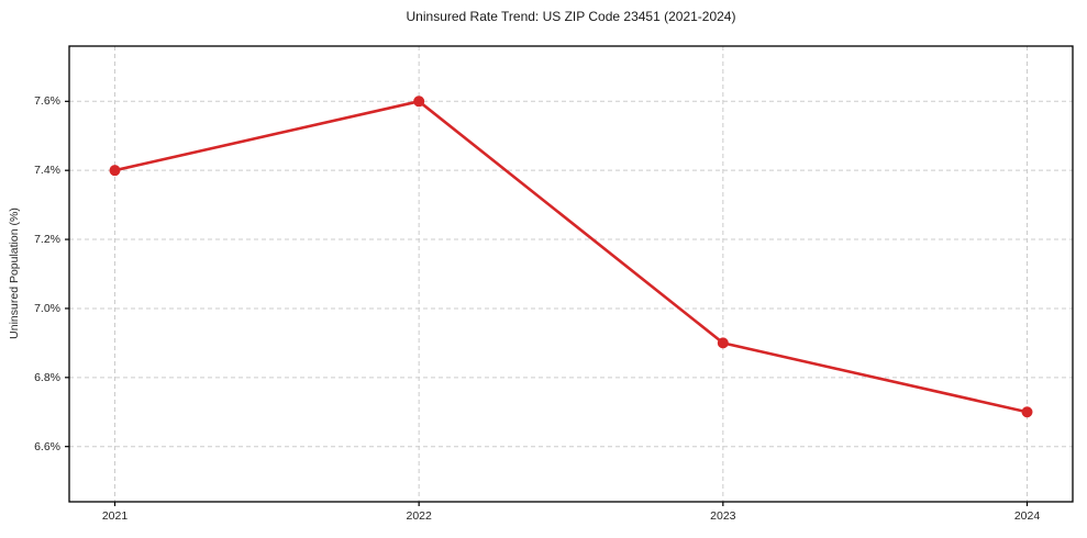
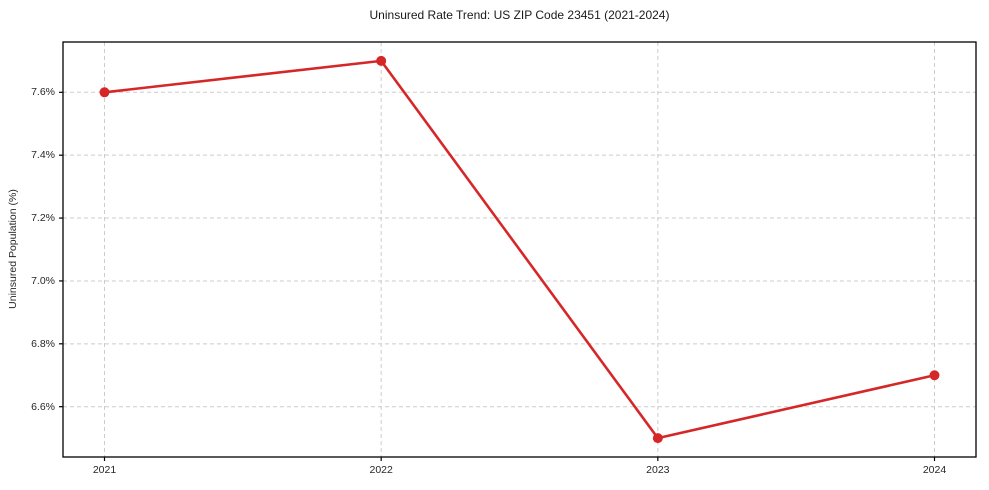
2021: 7.4% -> 7.6%
2022: 7.6% -> 7.7%
2023: 6.9% -> 6.5%
